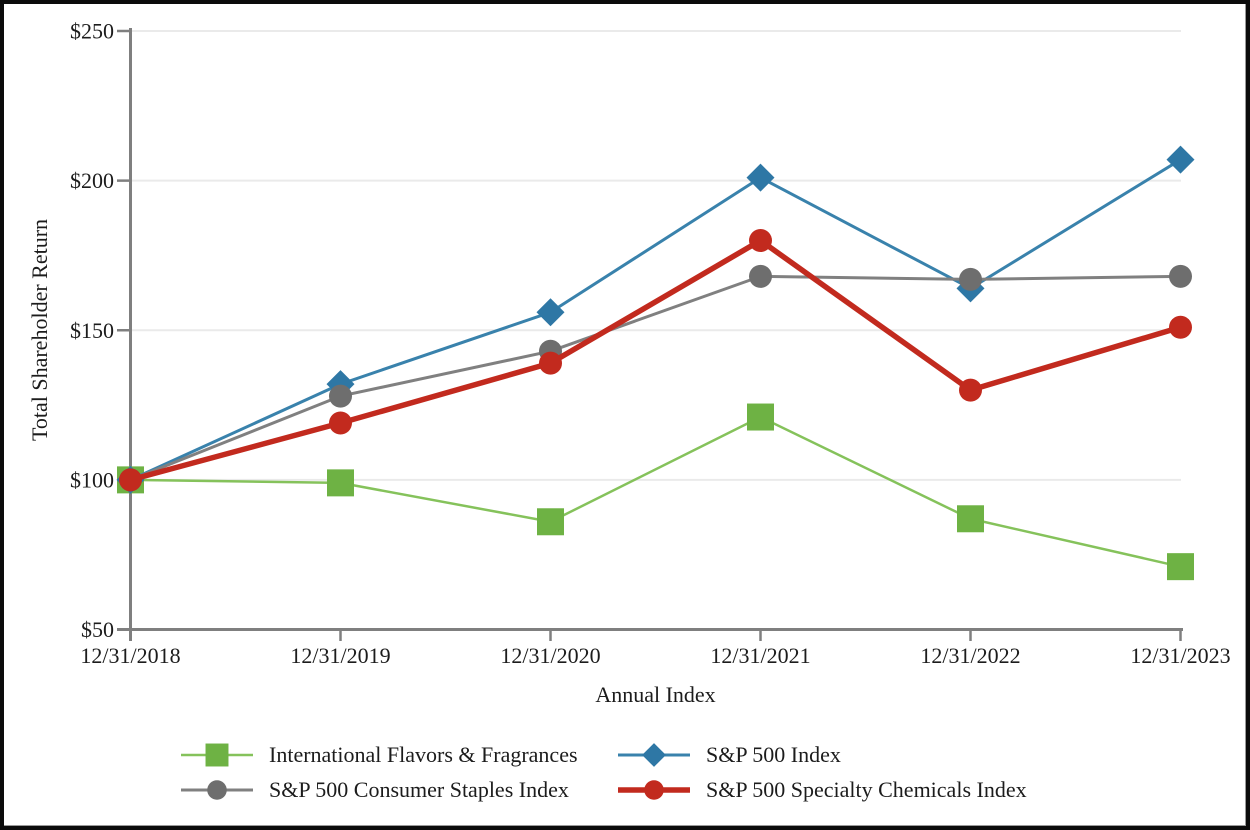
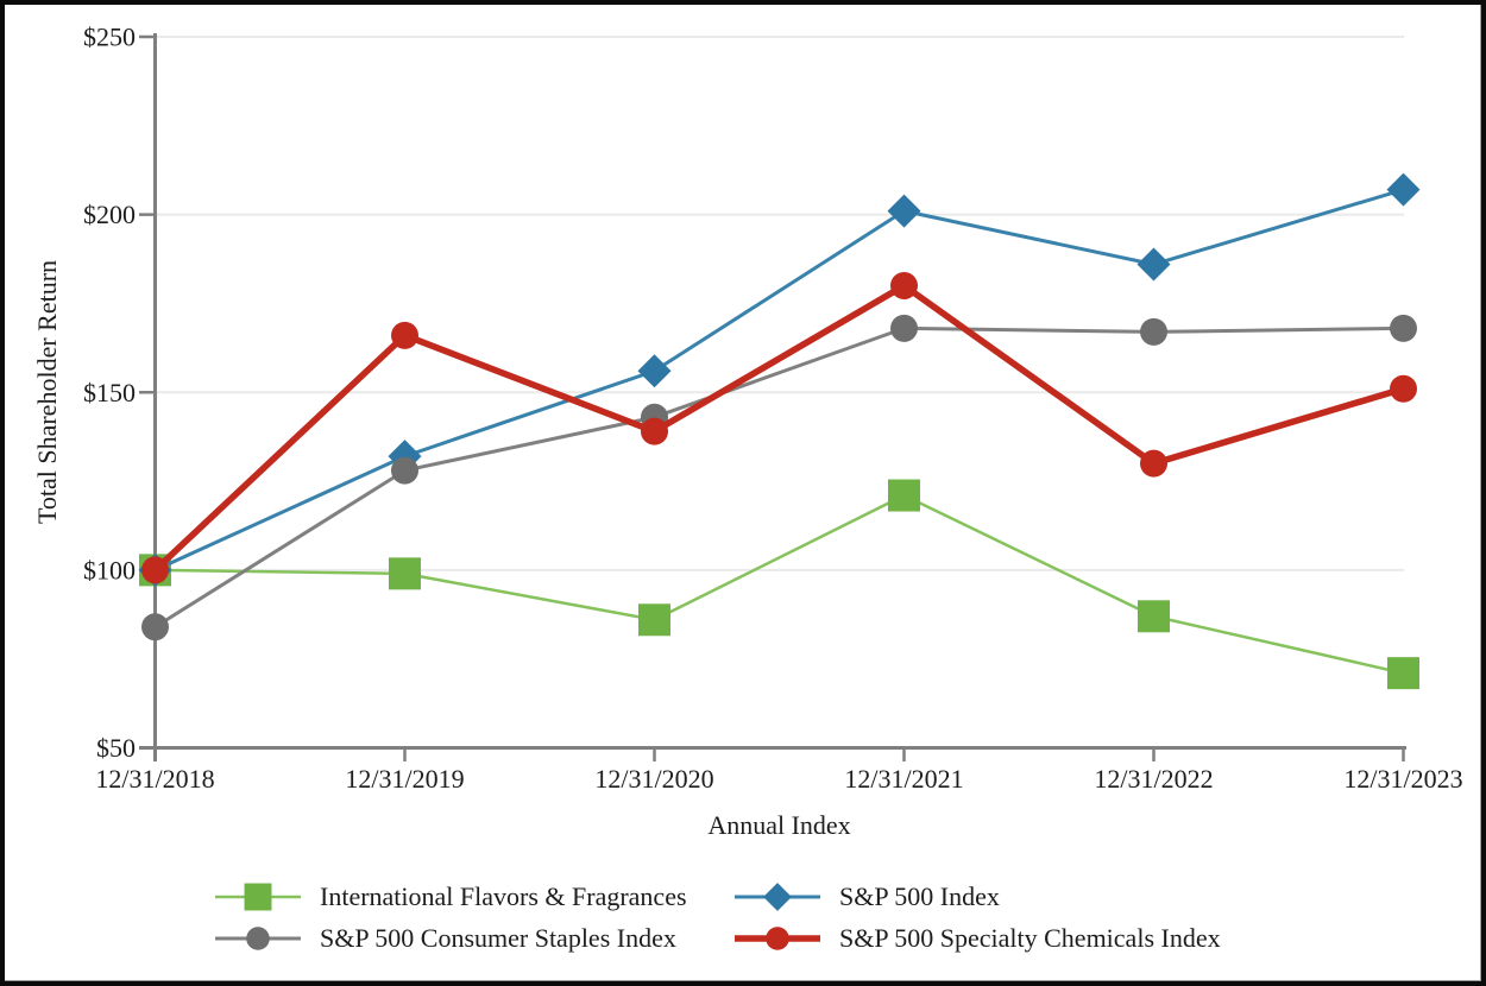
S&P 500 Consumer Staples Index/12/31/2018: $100 -> $84
S&P 500 Specialty Chemicals Index/12/31/2019: $119 -> $166
S&P 500 Index/12/31/2022: $164 -> $186
